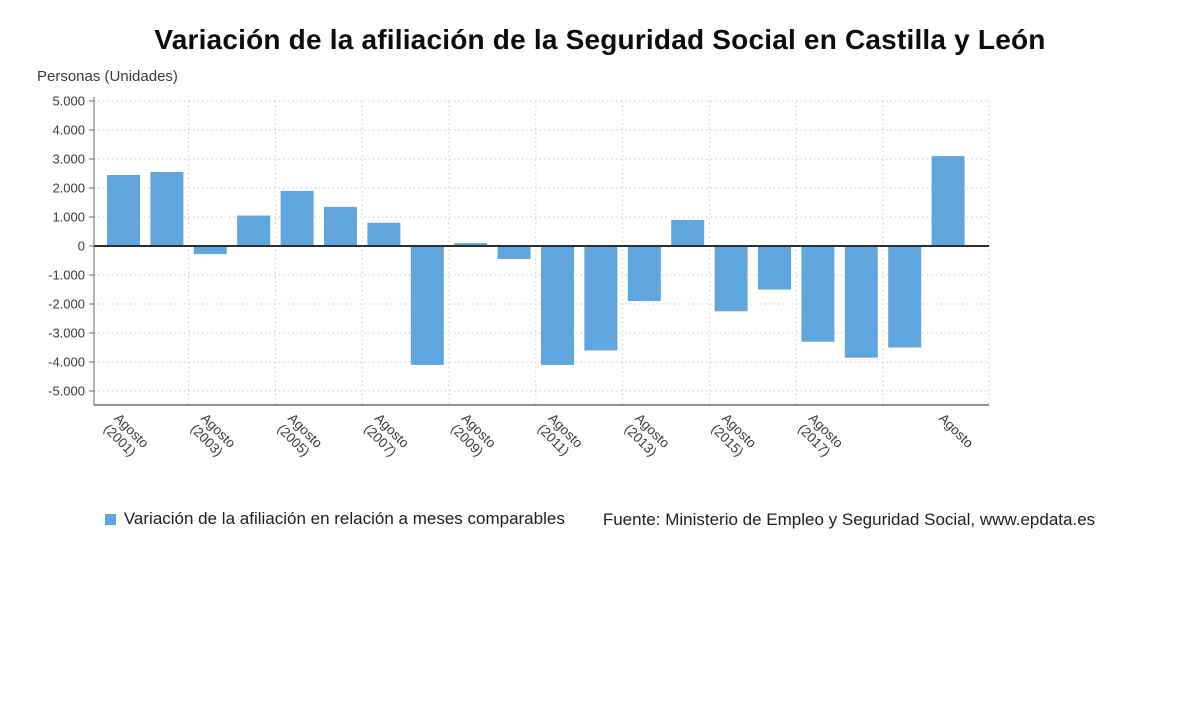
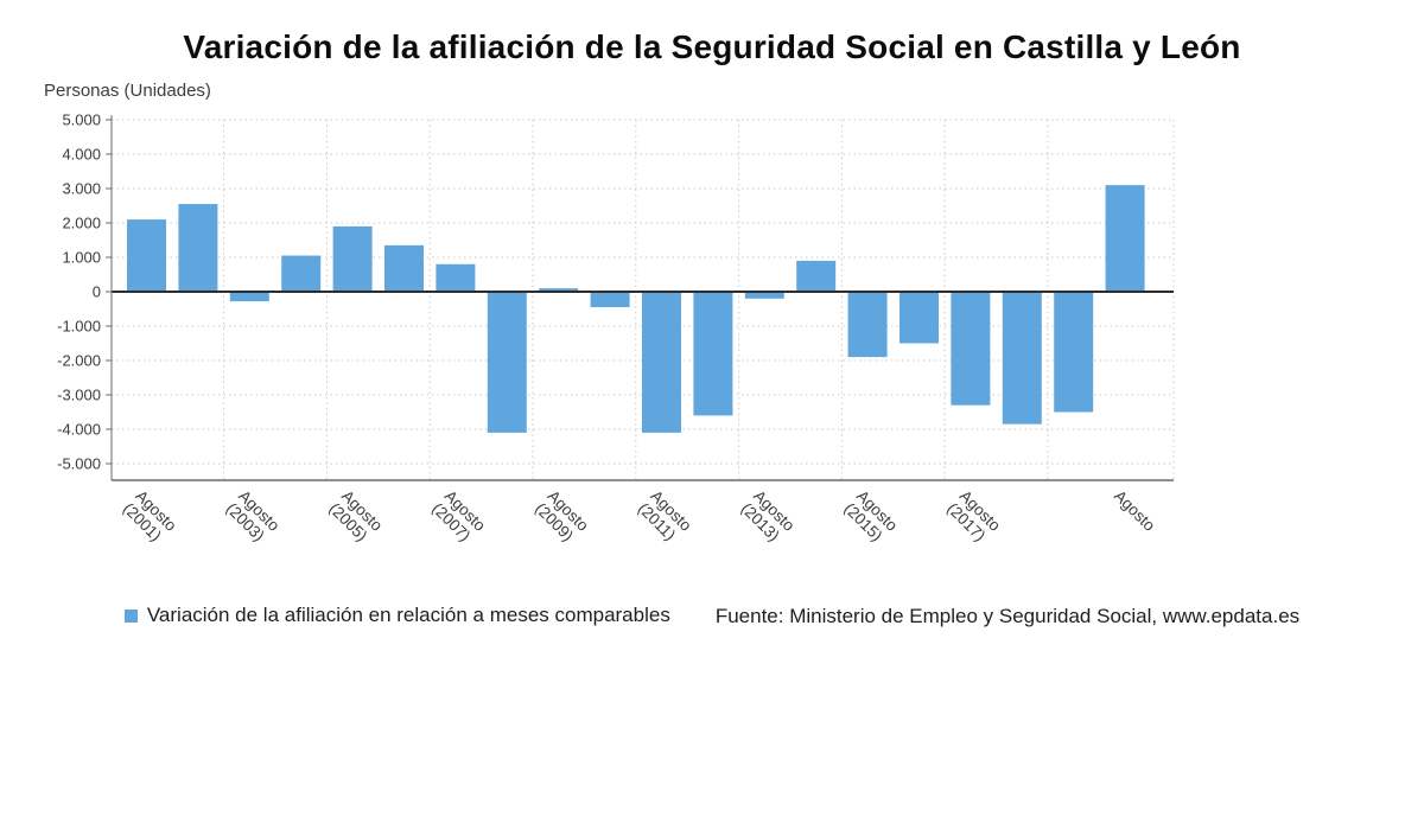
Agosto (2001): 2400 -> 2100
Agosto (2013): -1900 -> -200
Agosto (2015): -2200 -> -1900
